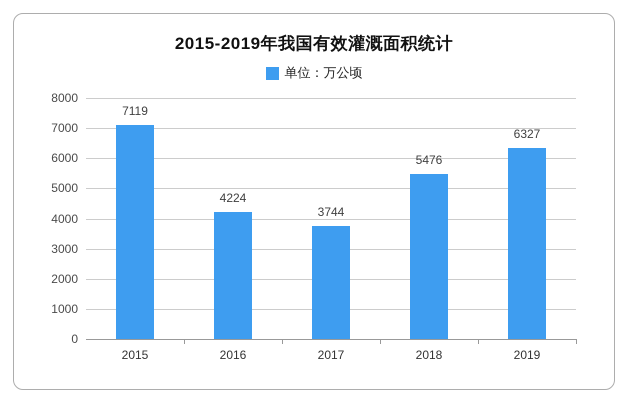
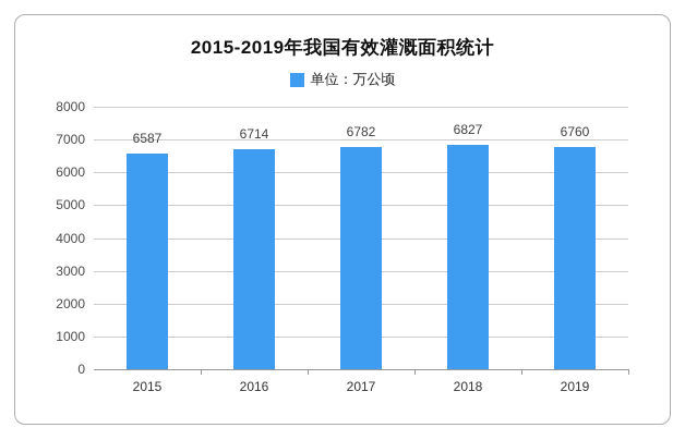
2015: 7119 -> 6587
2016: 4224 -> 6714
2017: 3744 -> 6782
2018: 5476 -> 6827
2019: 6327 -> 6760
